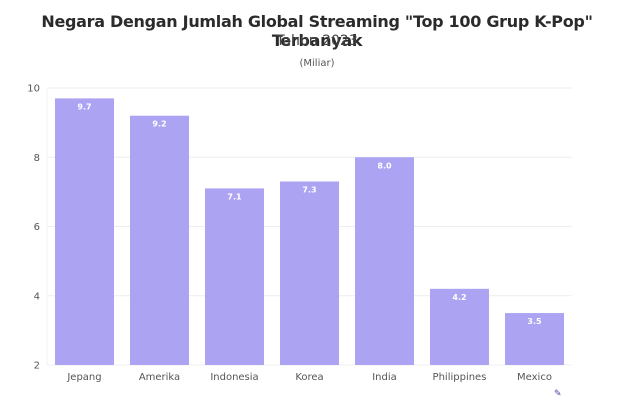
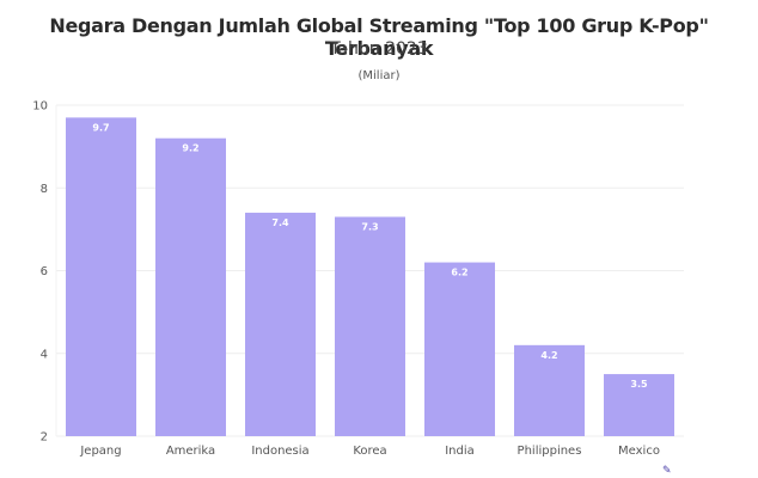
Indonesia: 7.1 -> 7.4
India: 8.0 -> 6.2
